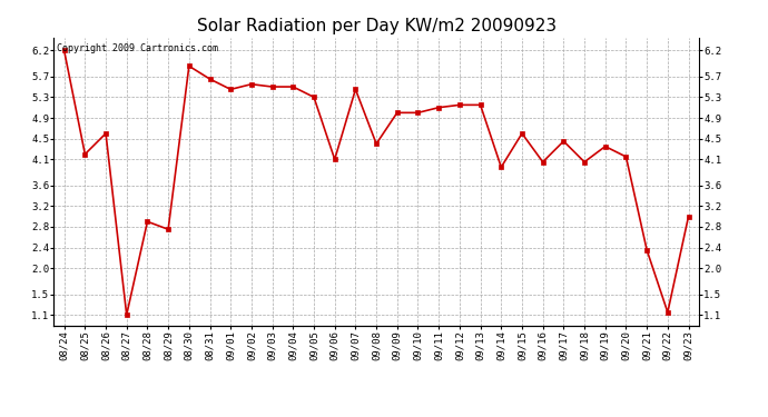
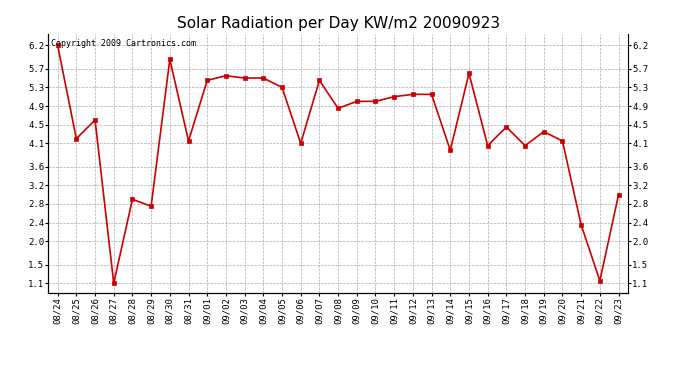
08/31: 5.65 -> 4.15
09/08: 4.40 -> 4.85
09/15: 4.60 -> 5.60
